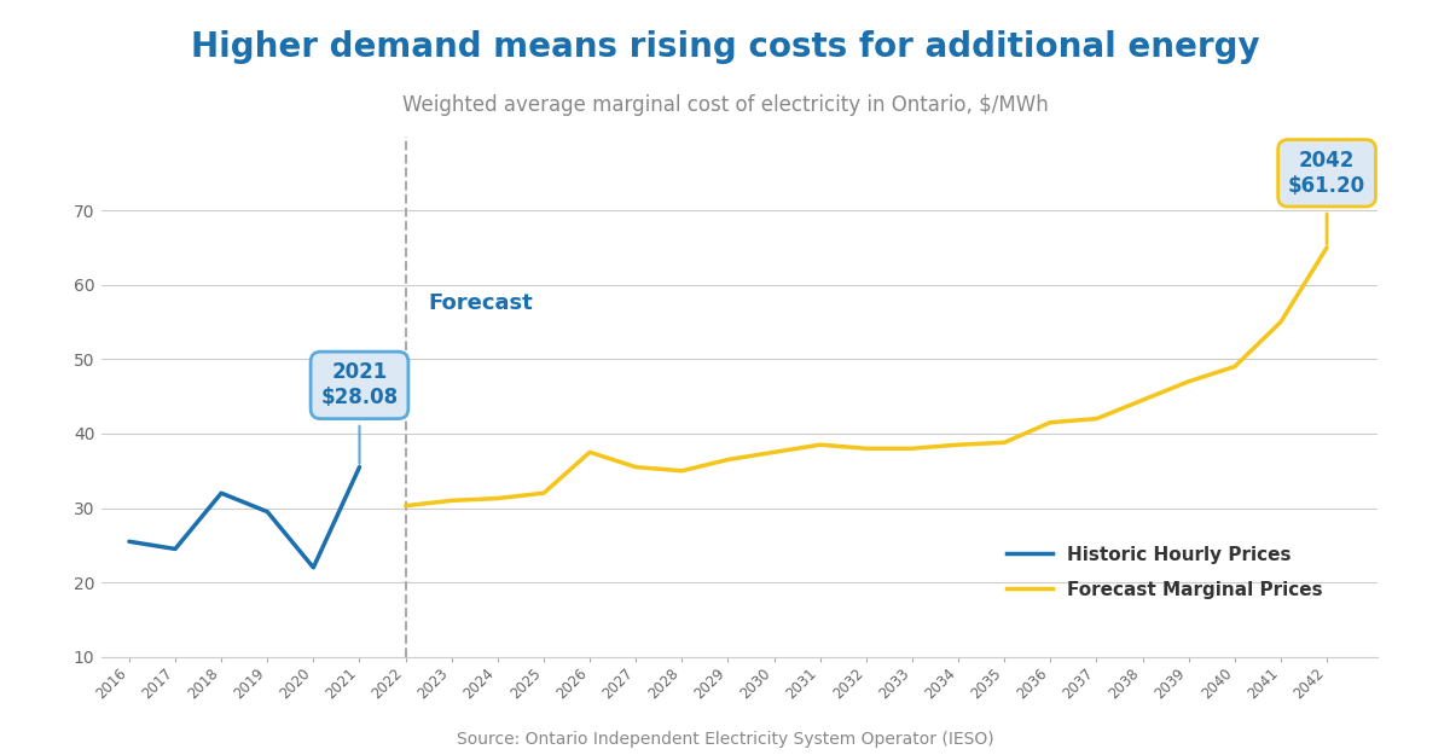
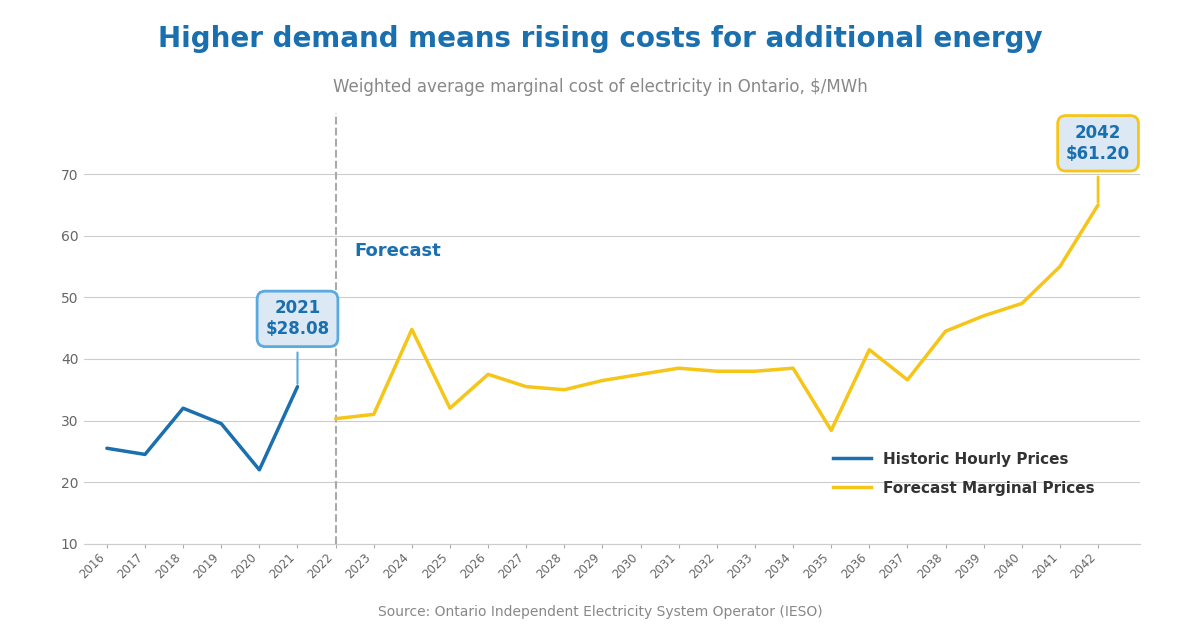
Forecast Marginal Prices/2024: 31.3 -> 44.8
Forecast Marginal Prices/2035: 38.8 -> 28.4
Forecast Marginal Prices/2037: 42.0 -> 36.6
